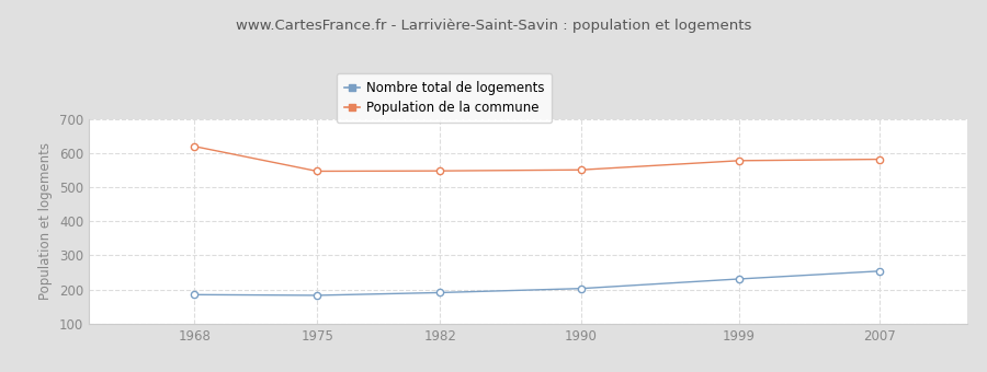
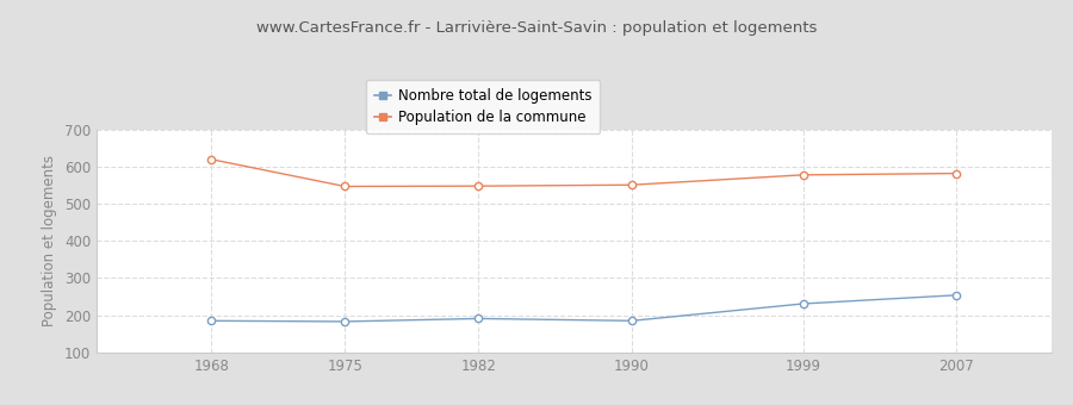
Nombre total de logements/1990: 203 -> 185
